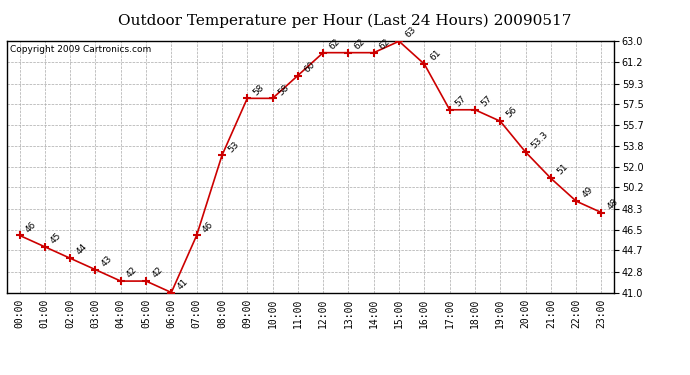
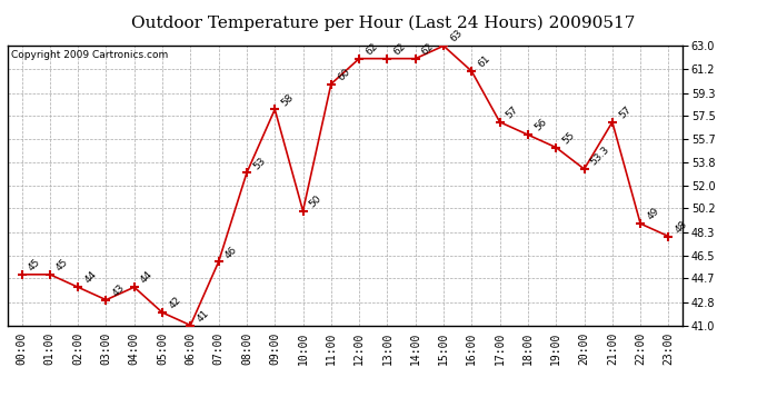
00:00: 46 -> 45
04:00: 42 -> 44
10:00: 58 -> 50
18:00: 57 -> 56
19:00: 56 -> 55
21:00: 51 -> 57
